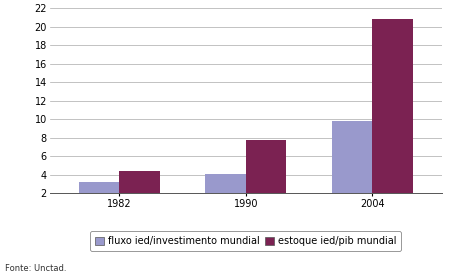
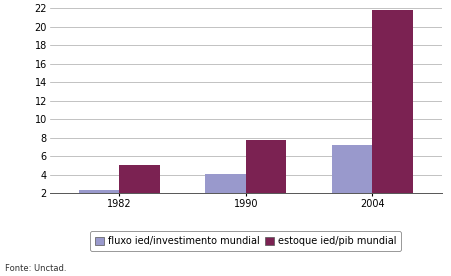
fluxo ied/investimento mundial/1982: 3.2 -> 2.3
estoque ied/pib mundial/1982: 4.4 -> 5.1
fluxo ied/investimento mundial/2004: 9.8 -> 7.2
estoque ied/pib mundial/2004: 20.8 -> 21.8
